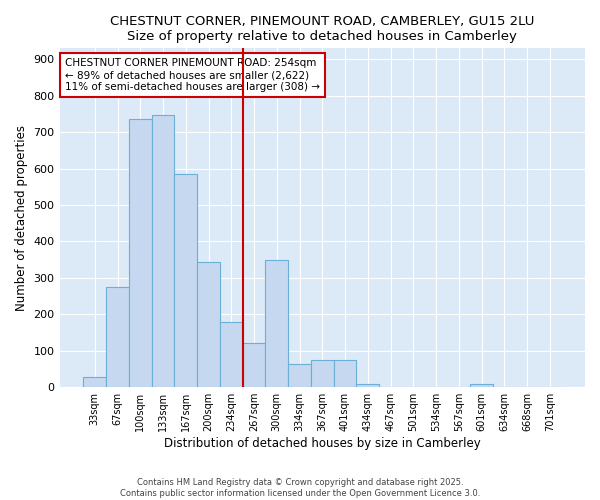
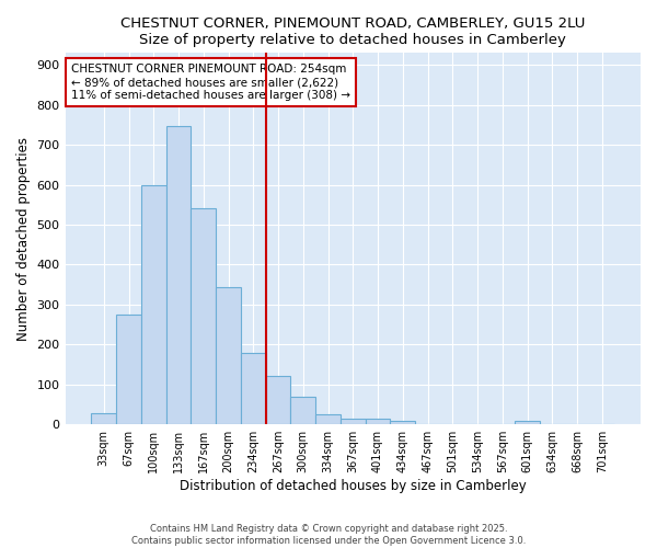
100sqm: 735 -> 600
167sqm: 585 -> 540
300sqm: 350 -> 68
334sqm: 65 -> 25
367sqm: 75 -> 15
401sqm: 75 -> 15
